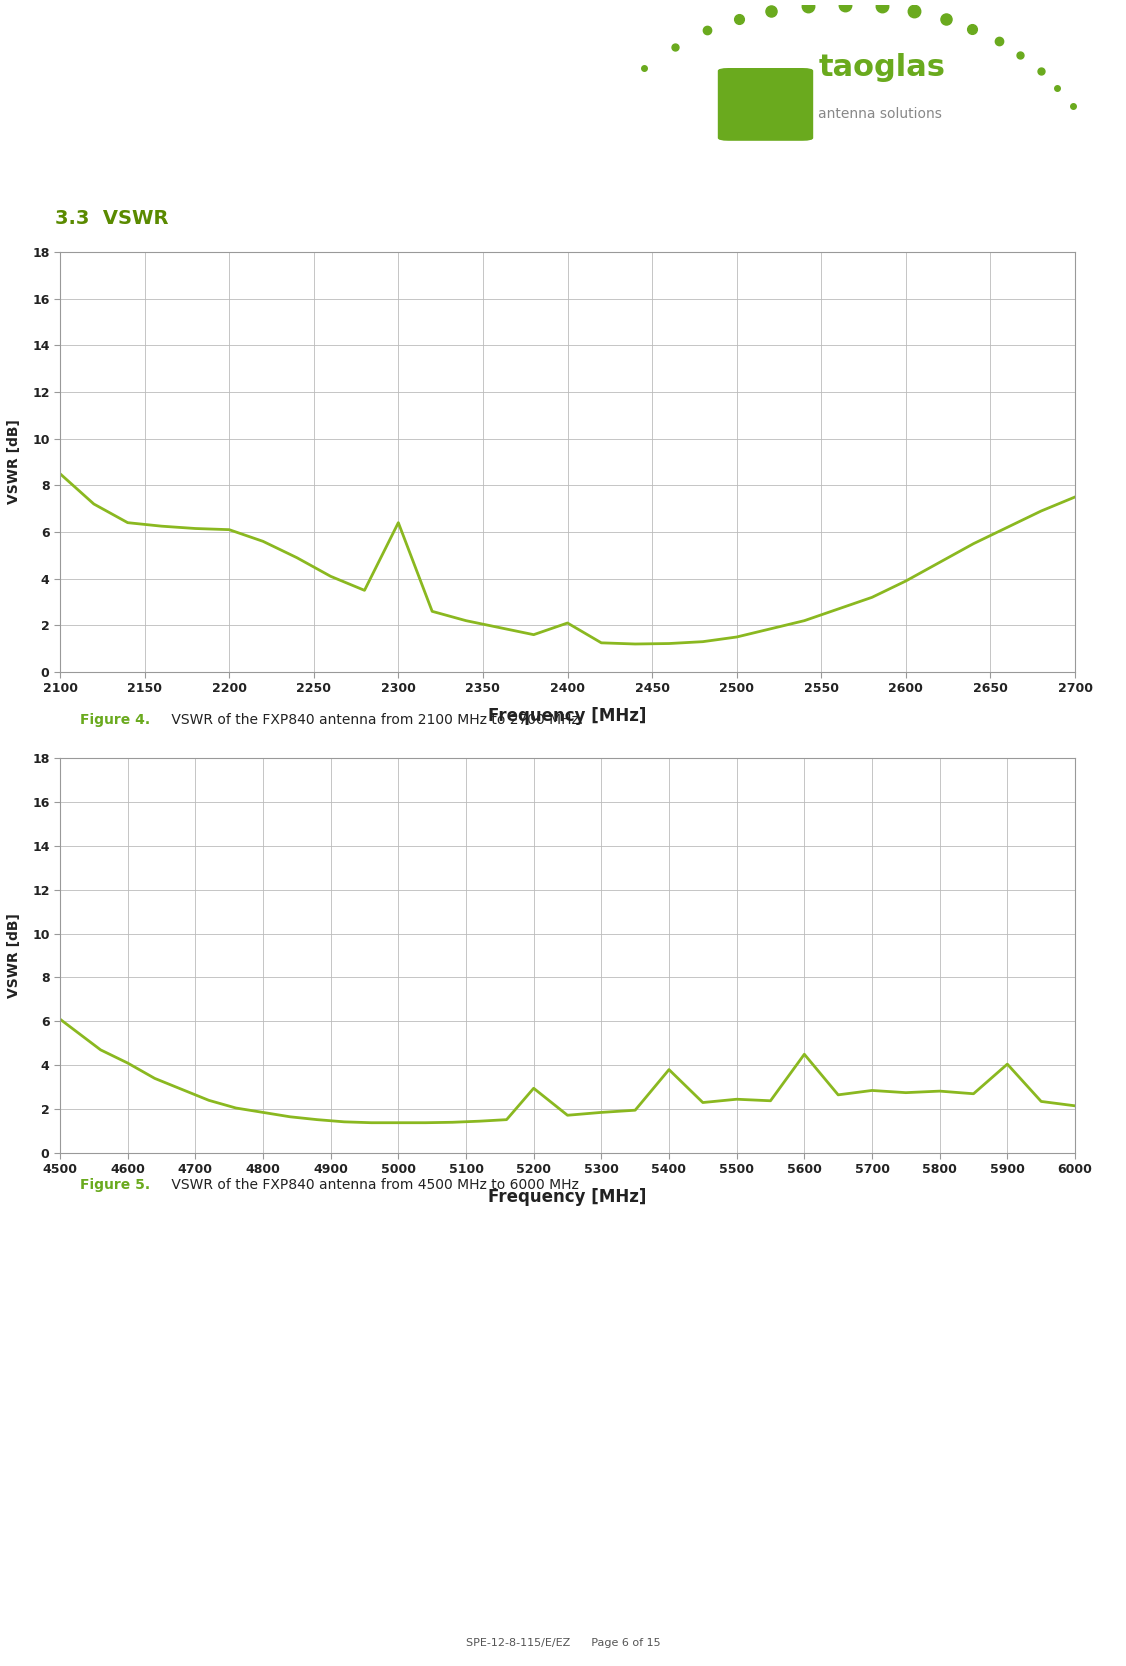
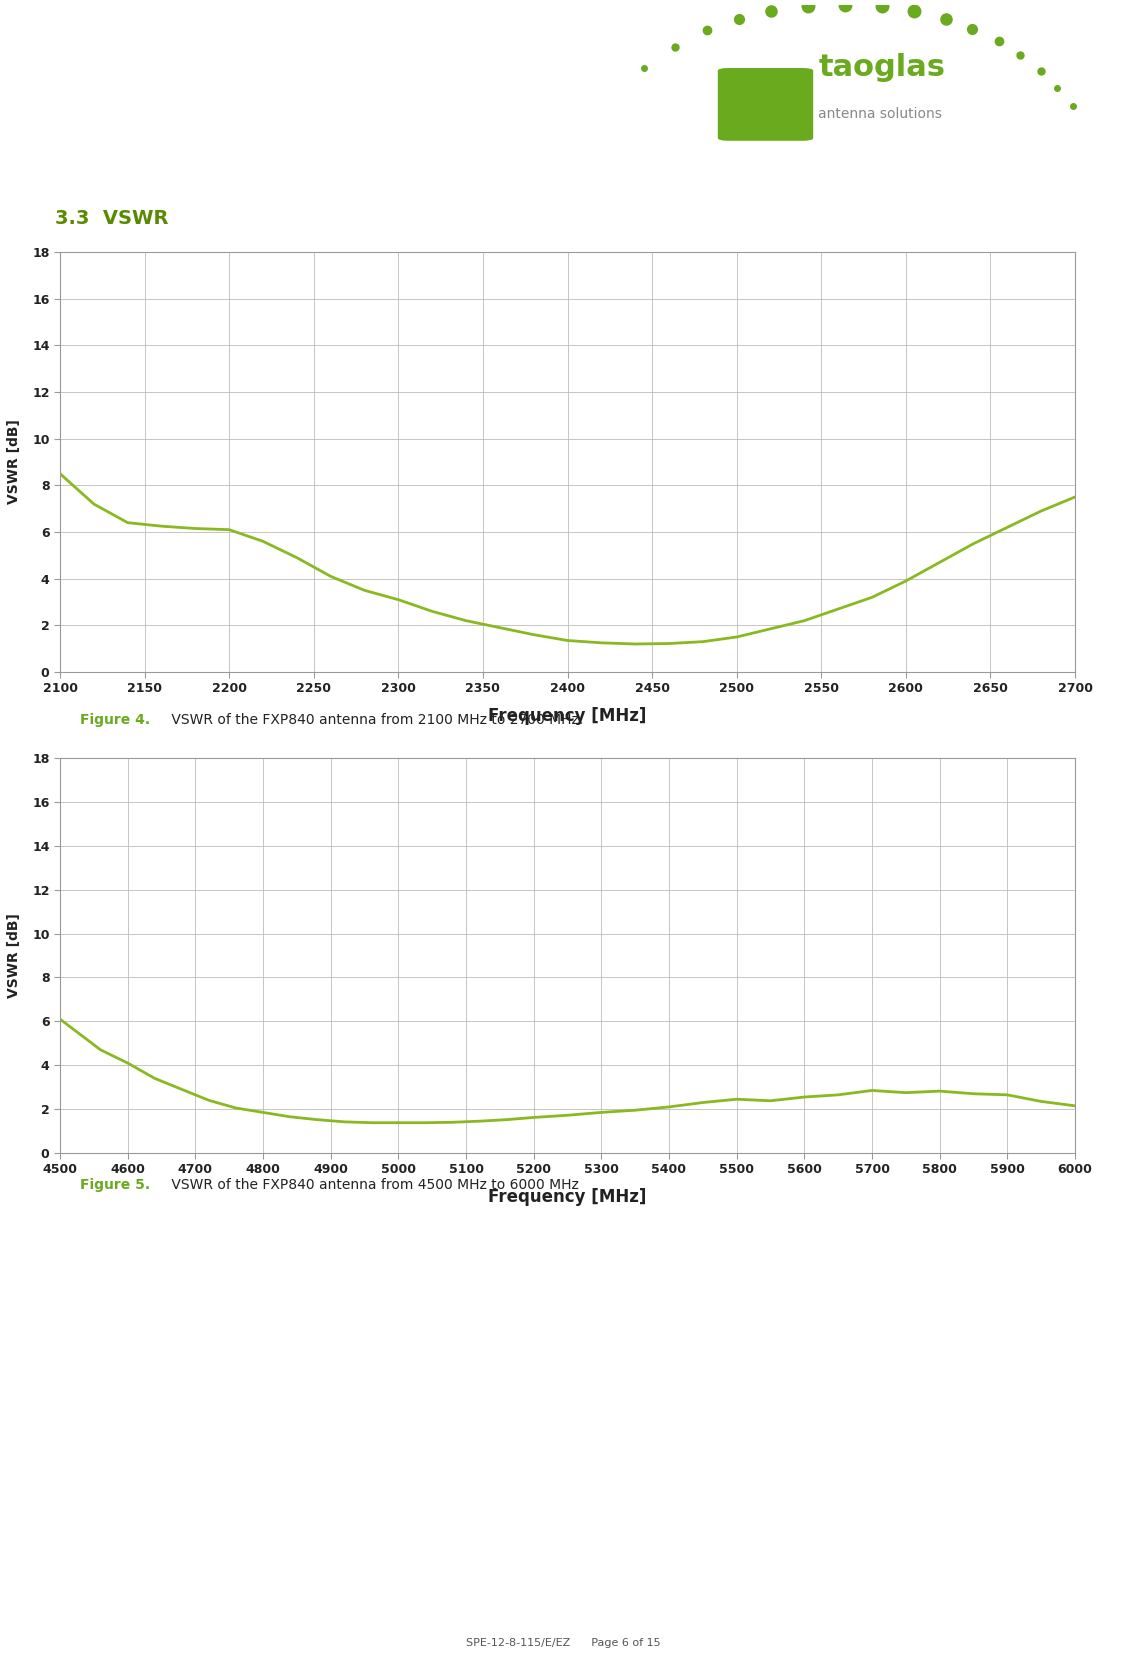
2300: 6.40 -> 3.10
2400: 2.10 -> 1.35
5200: 2.95 -> 1.62
5400: 3.80 -> 2.10
5600: 4.50 -> 2.55
5900: 4.05 -> 2.65
